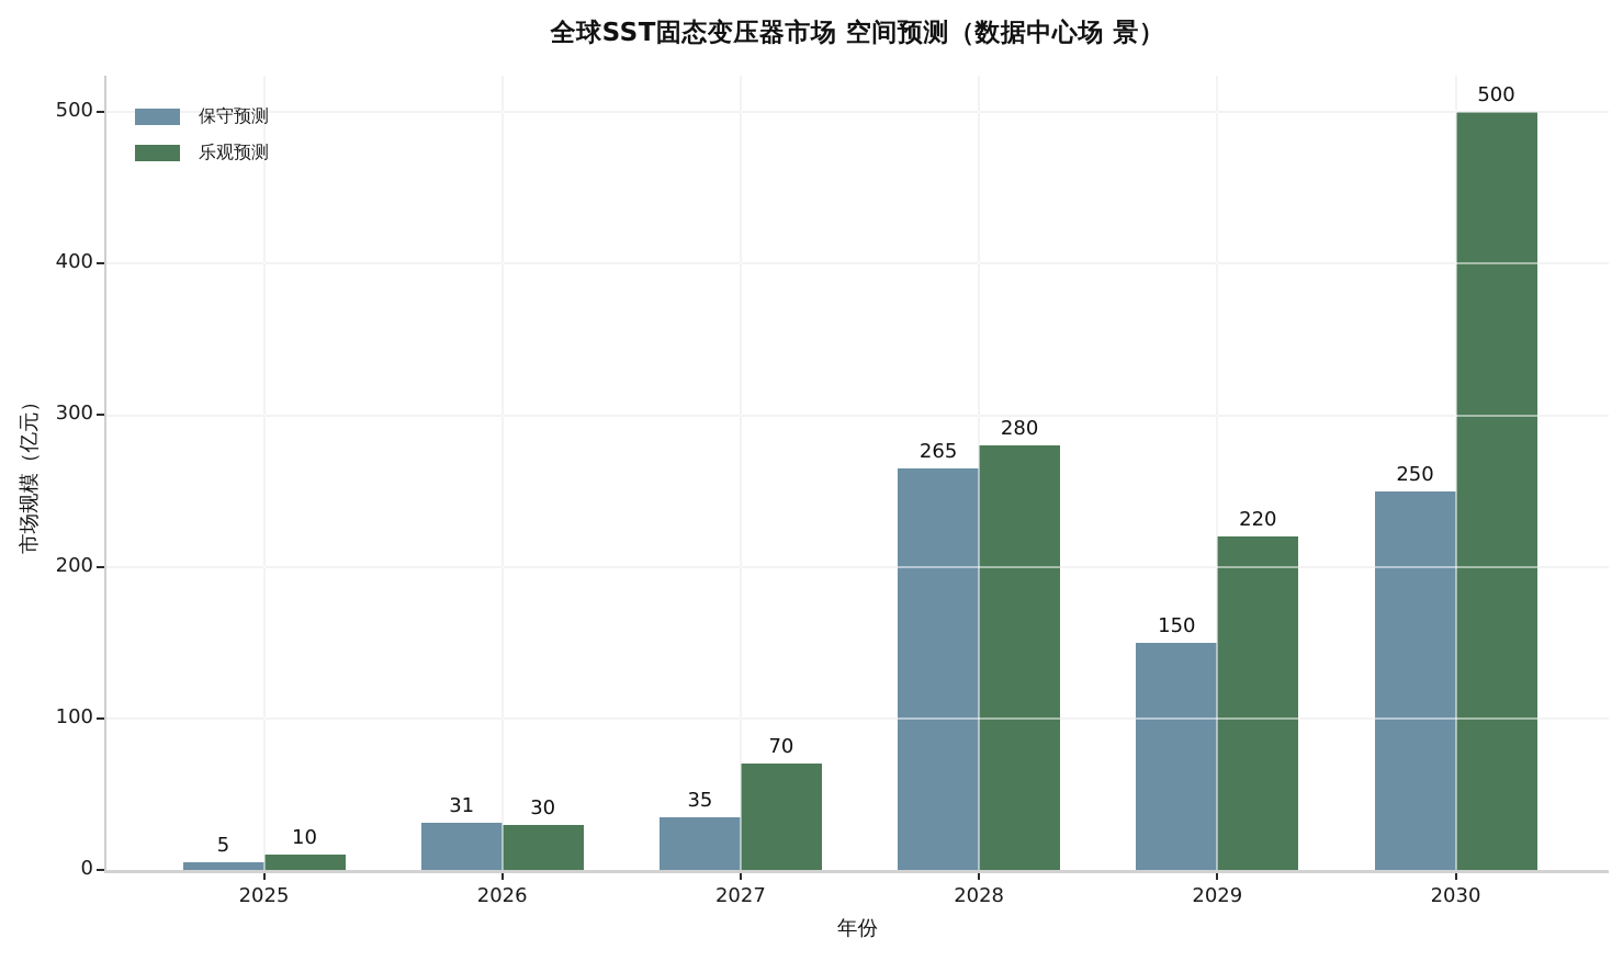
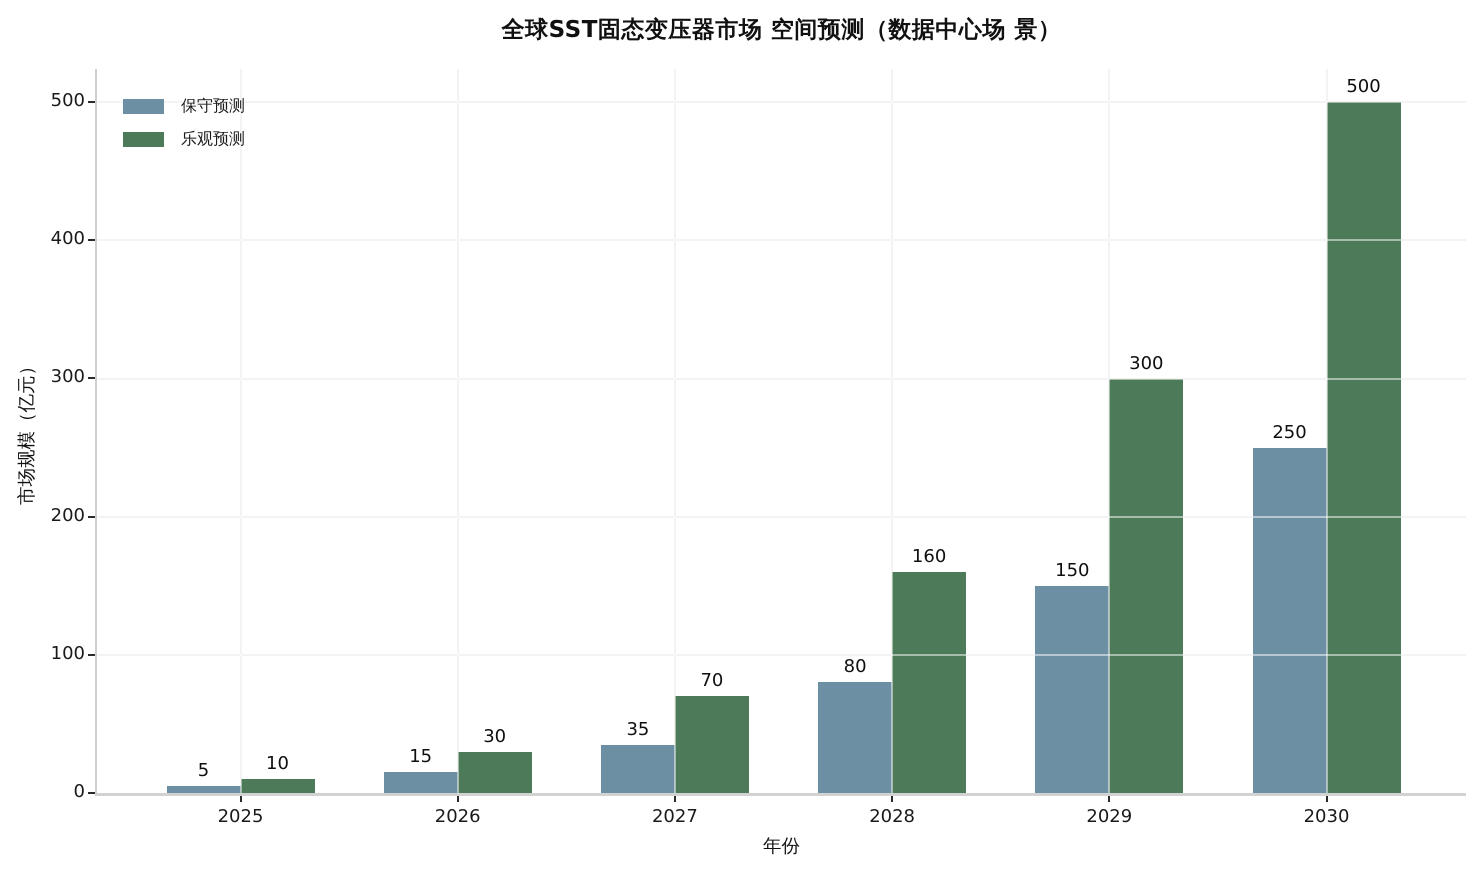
保守预测/2026: 31 -> 15
保守预测/2028: 265 -> 80
乐观预测/2028: 280 -> 160
乐观预测/2029: 220 -> 300
